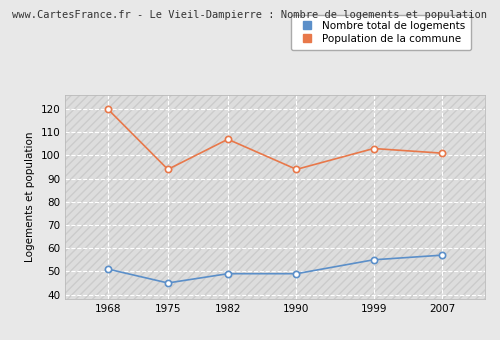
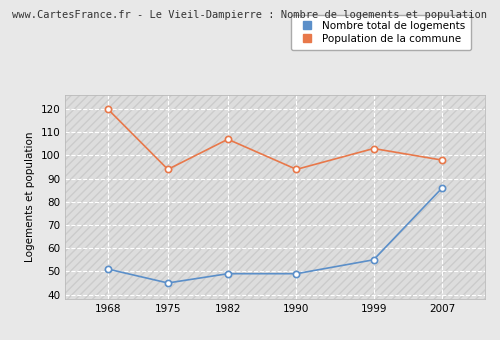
Nombre total de logements/2007: 57 -> 86
Population de la commune/2007: 101 -> 98
